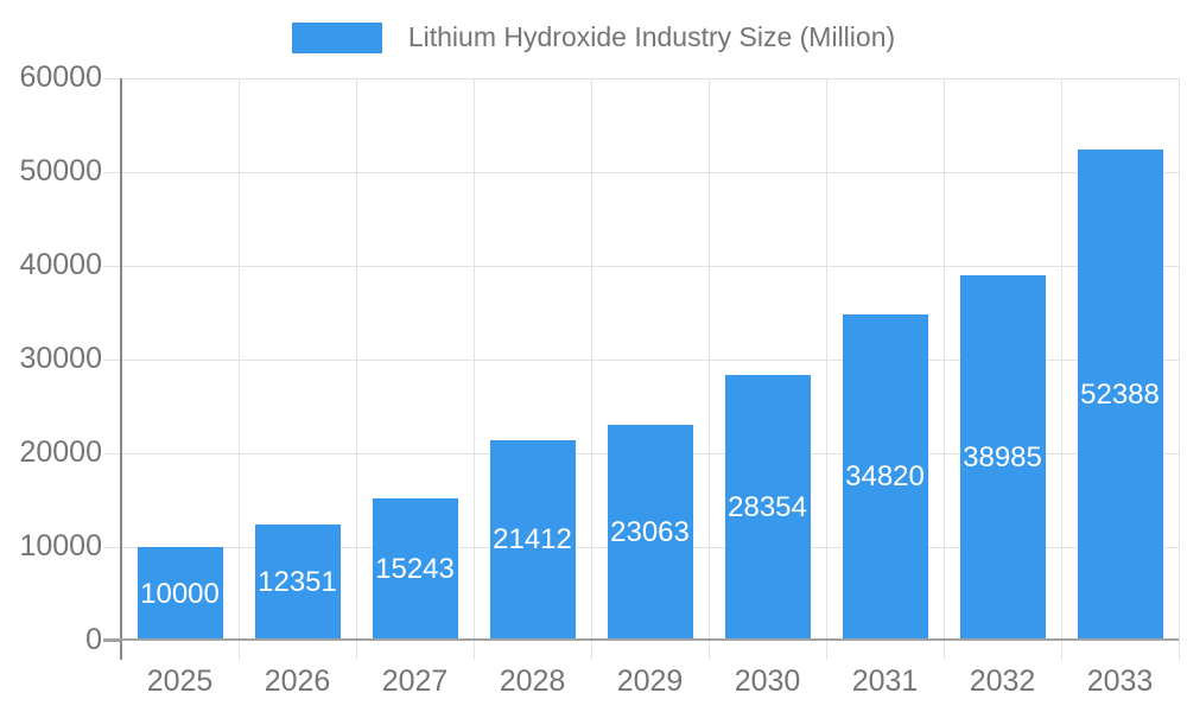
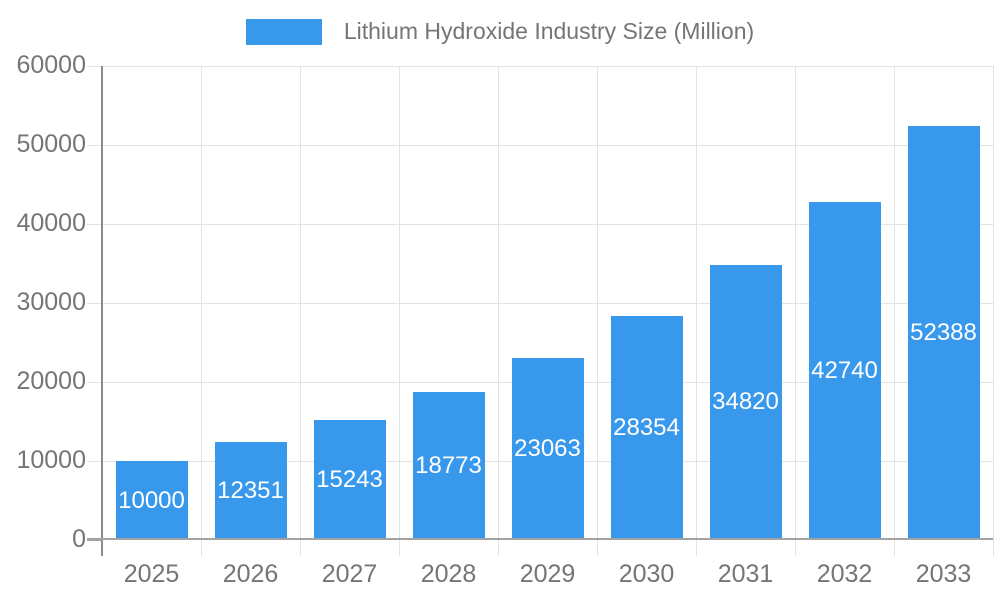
2028: 21412 -> 18773
2032: 38985 -> 42740
